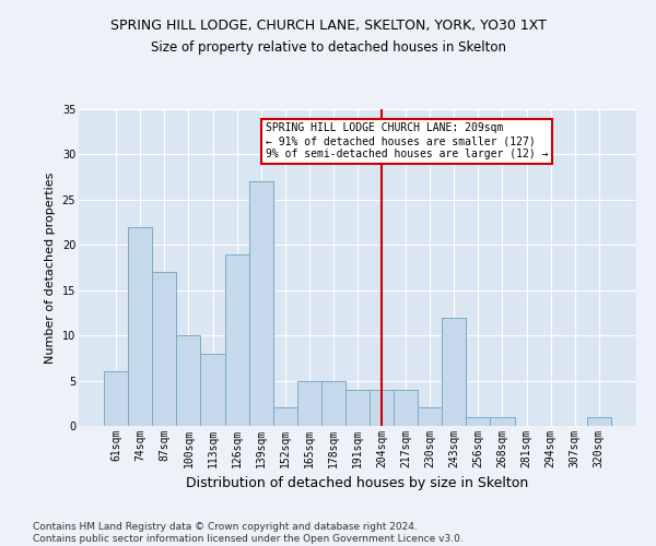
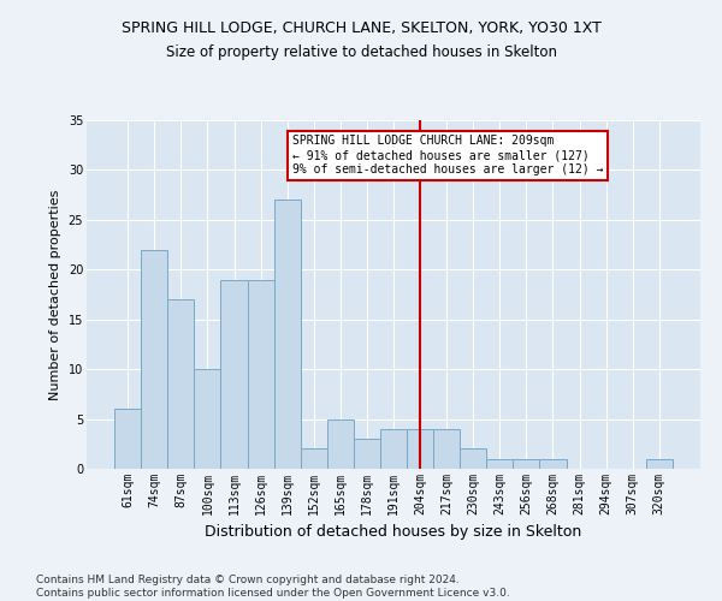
113sqm: 8 -> 19
178sqm: 5 -> 3
243sqm: 12 -> 1
